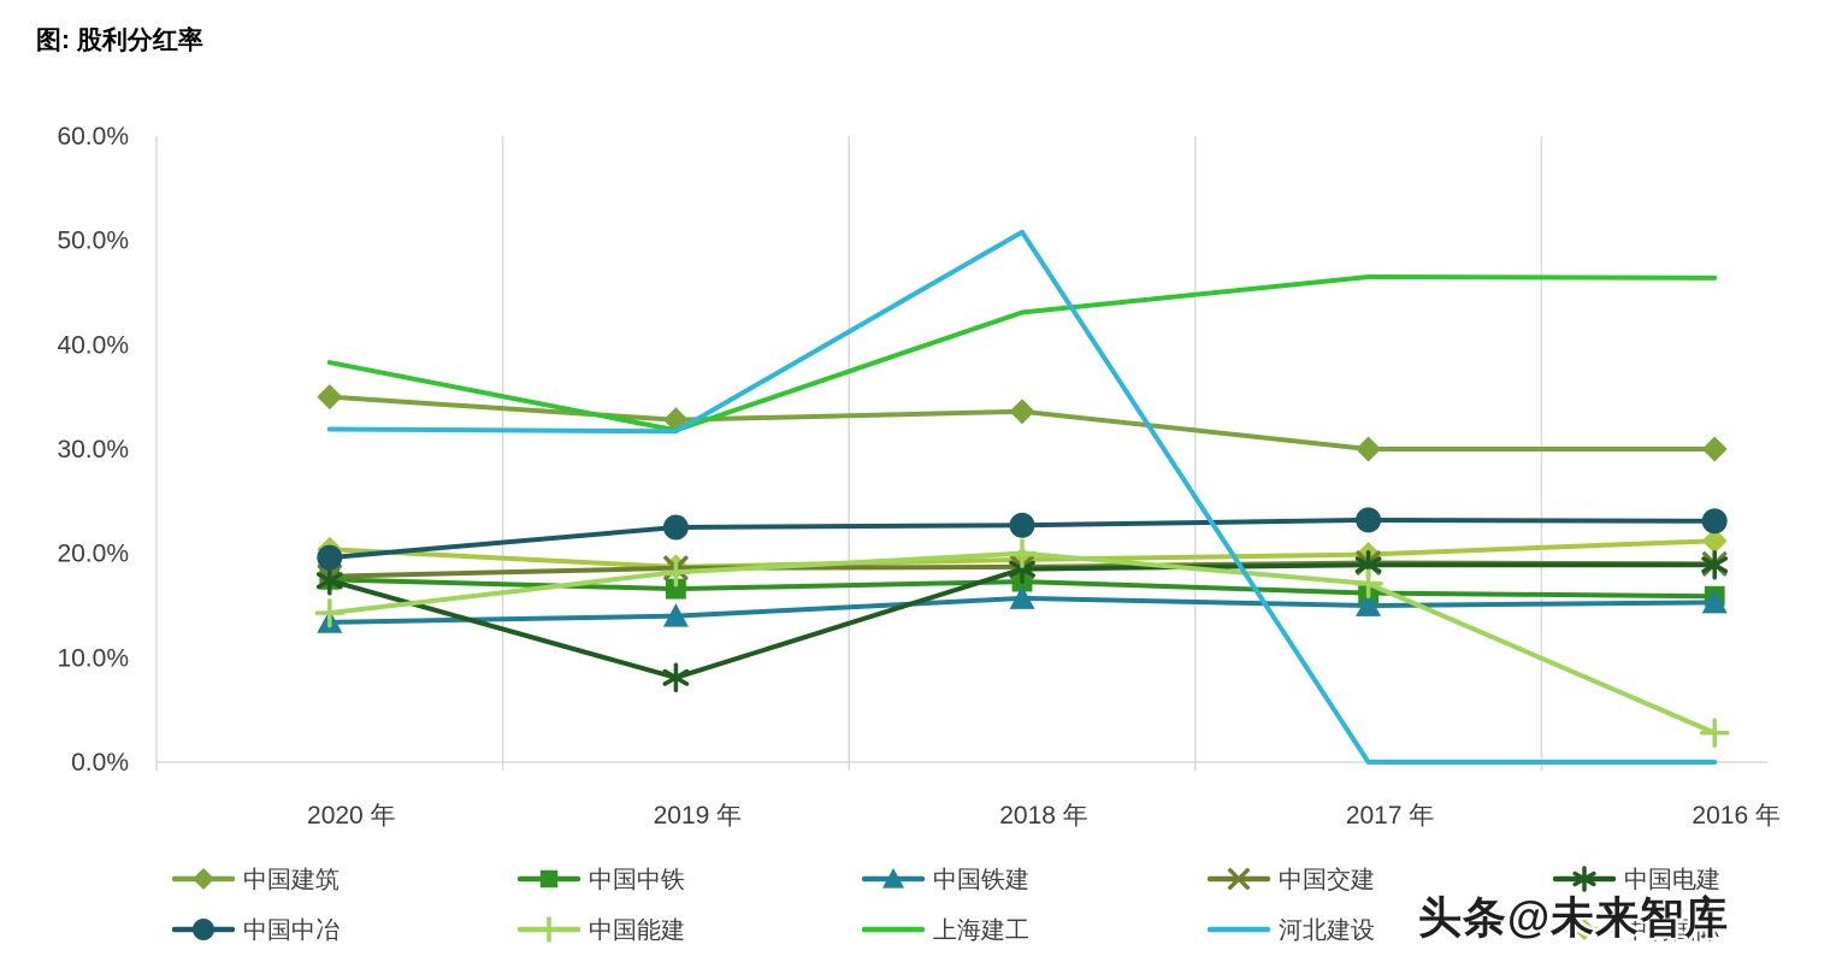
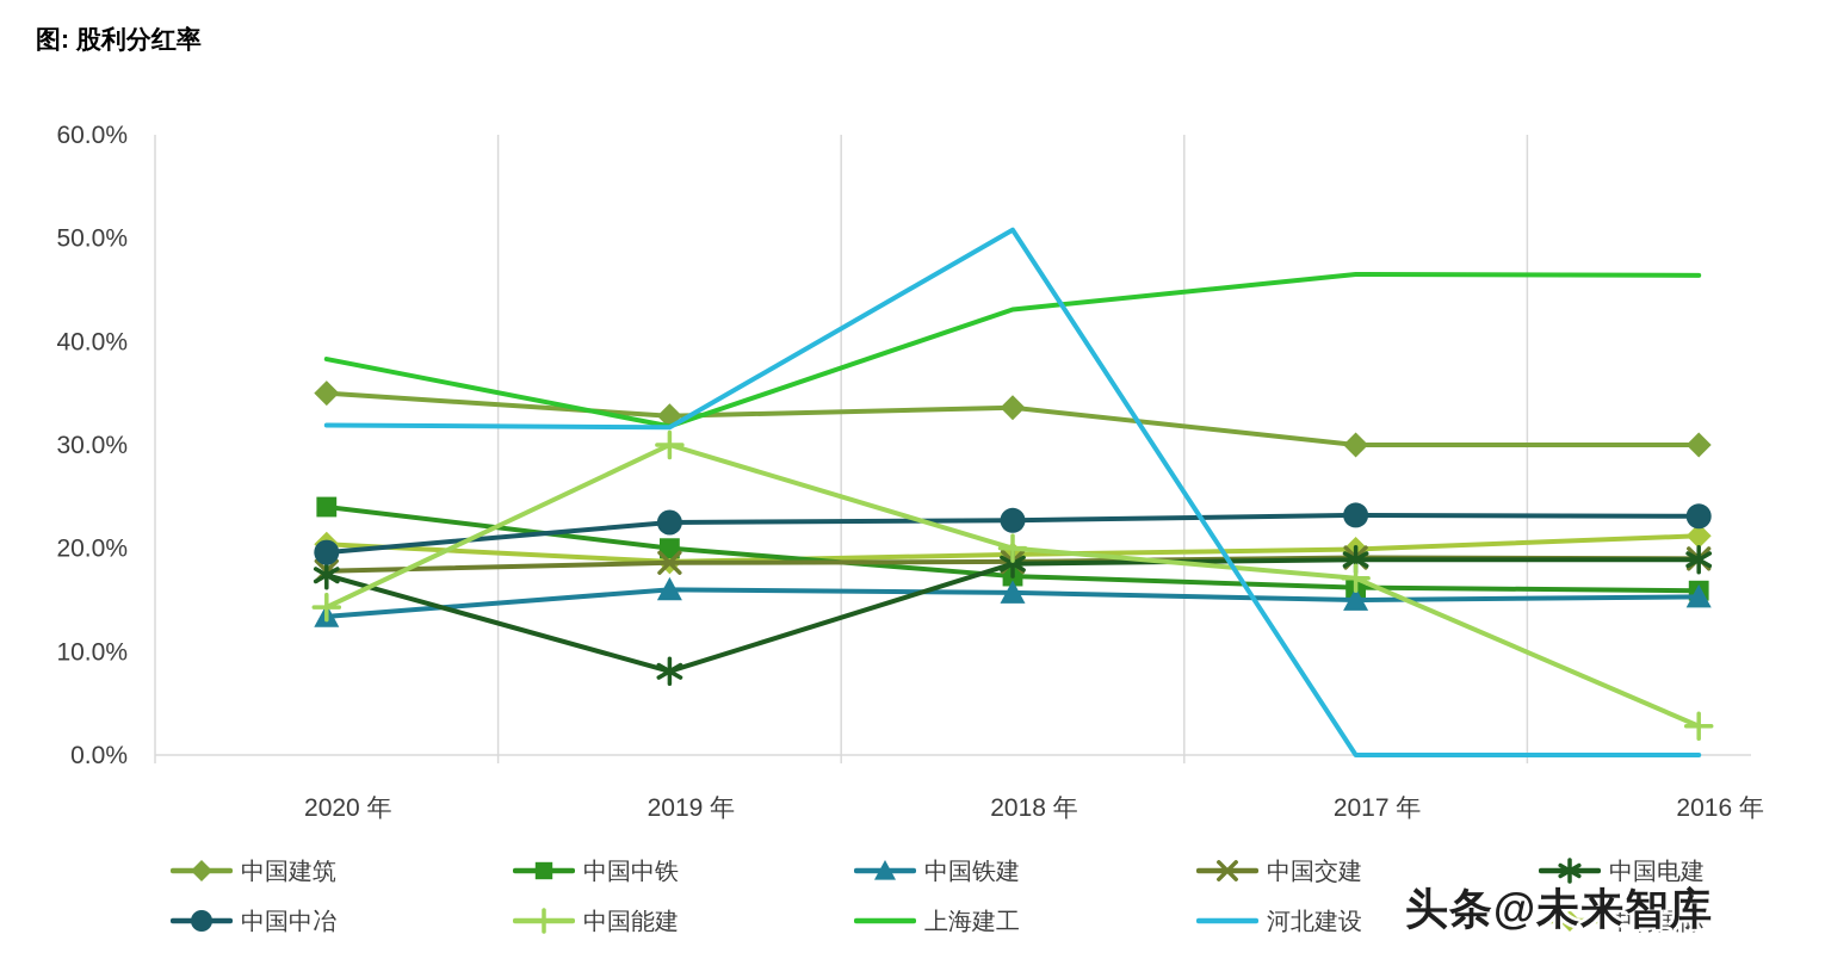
中国中铁/2020 年: 18% -> 24%
中国中铁/2019 年: 17% -> 20%
中国铁建/2019 年: 14% -> 16%
中国能建/2019 年: 18% -> 30%
